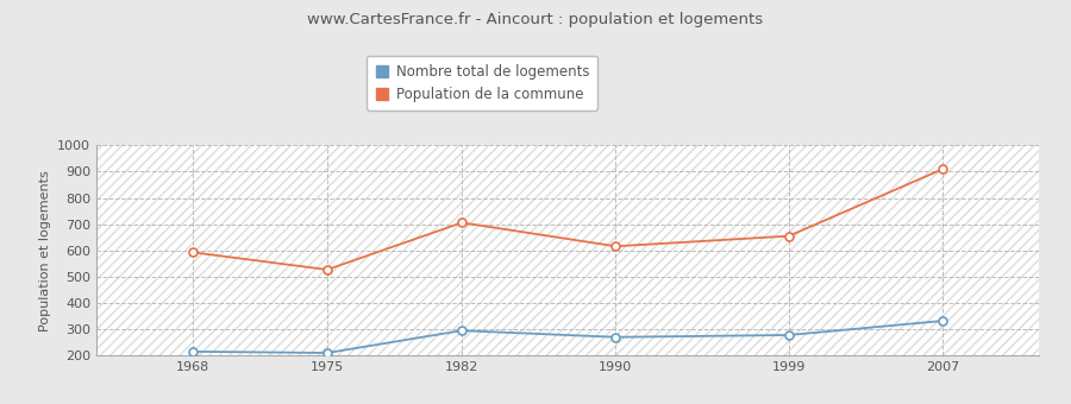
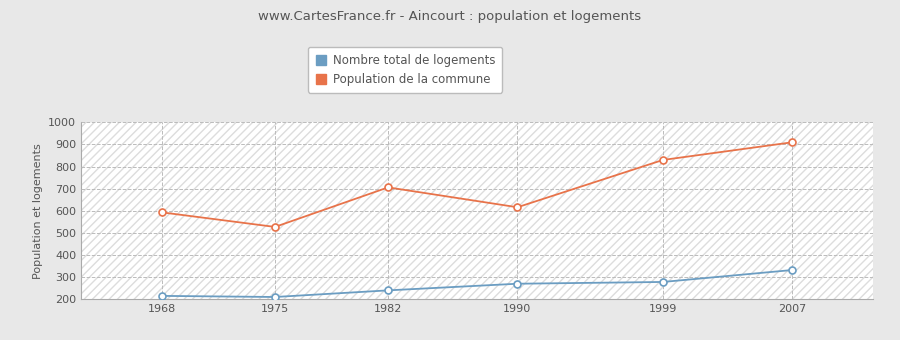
Nombre total de logements/1982: 295 -> 240
Population de la commune/1999: 655 -> 830
